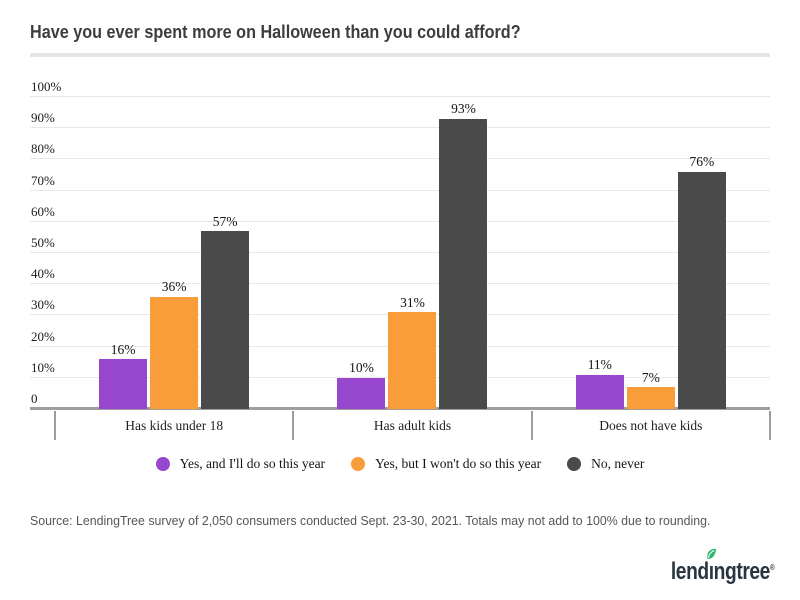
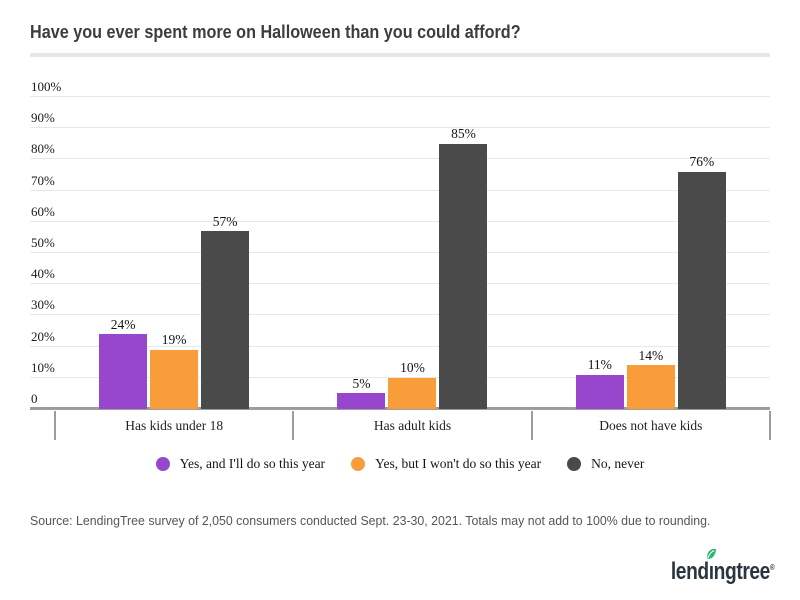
Yes, and I'll do so this year/Has kids under 18: 16% -> 24%
Yes, but I won't do so this year/Has kids under 18: 36% -> 19%
Yes, and I'll do so this year/Has adult kids: 10% -> 5%
Yes, but I won't do so this year/Has adult kids: 31% -> 10%
No, never/Has adult kids: 93% -> 85%
Yes, but I won't do so this year/Does not have kids: 7% -> 14%
